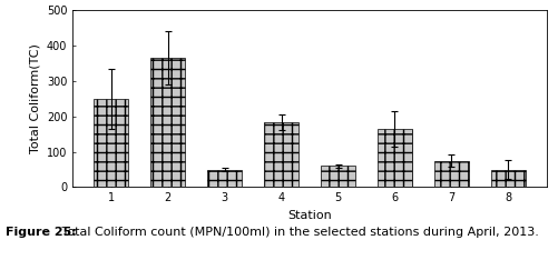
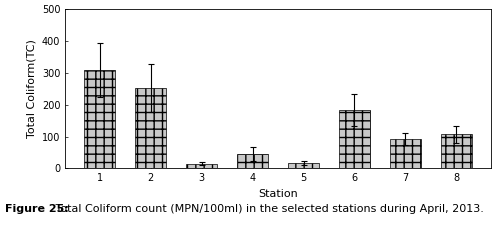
1: 250 -> 310
2: 365 -> 252
3: 50 -> 15
4: 185 -> 47
5: 60 -> 17
6: 165 -> 185
7: 75 -> 92
8: 50 -> 107
